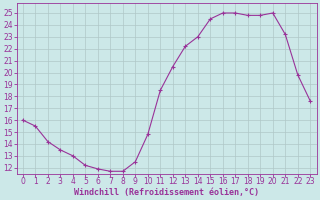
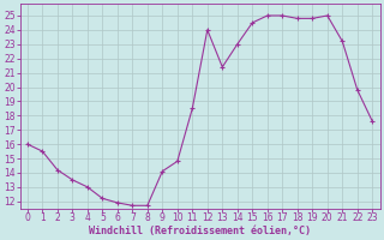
9: 12.5 -> 14.1
12: 20.5 -> 24.0
13: 22.2 -> 21.4
